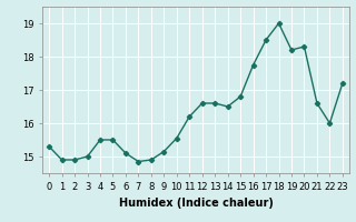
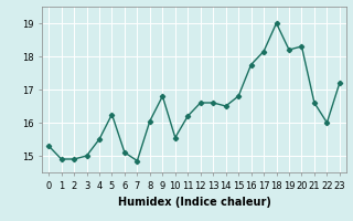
5: 15.50 -> 16.25
8: 14.90 -> 16.05
9: 15.15 -> 16.80
17: 18.50 -> 18.15
